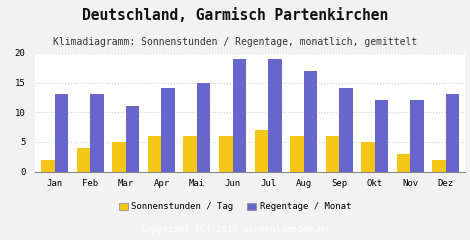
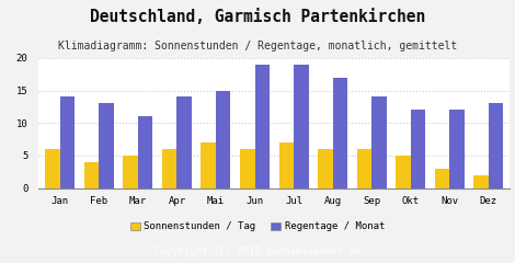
Sonnenstunden / Tag/Jan: 2 -> 6
Regentage / Monat/Jan: 13 -> 14
Sonnenstunden / Tag/Mai: 6 -> 7
